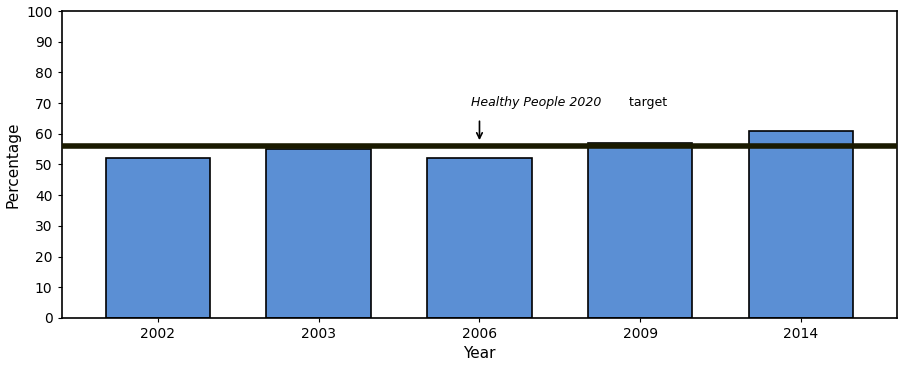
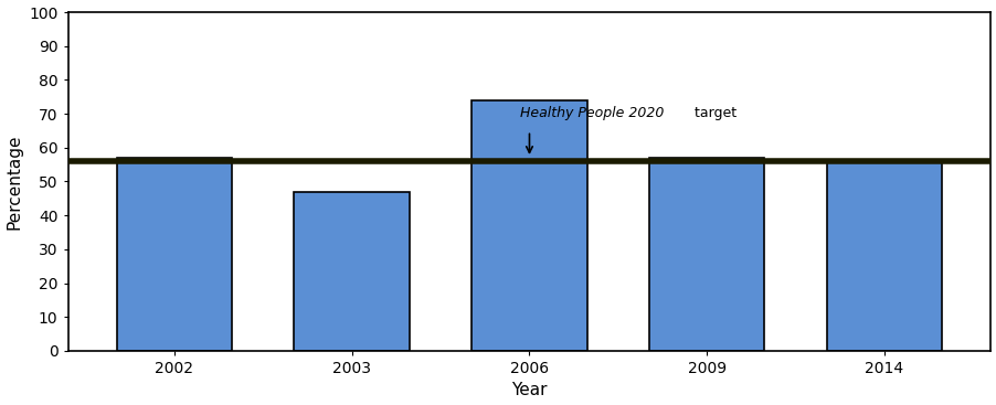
2002: 52 -> 57
2003: 55 -> 47
2006: 52 -> 74
2014: 61 -> 56
